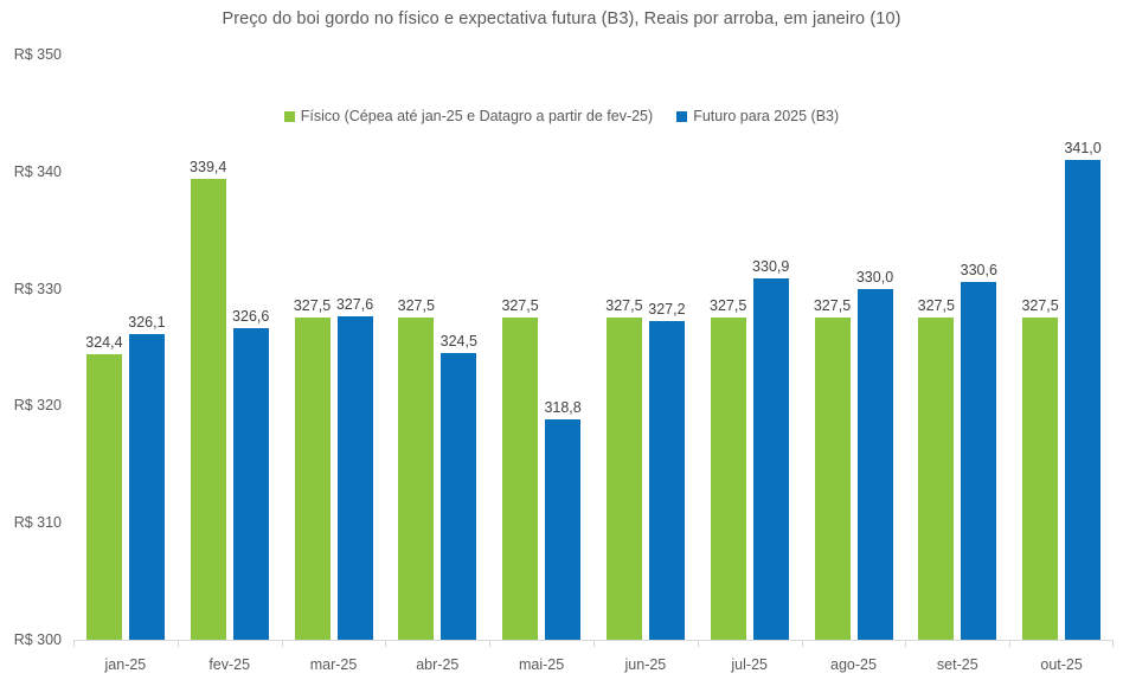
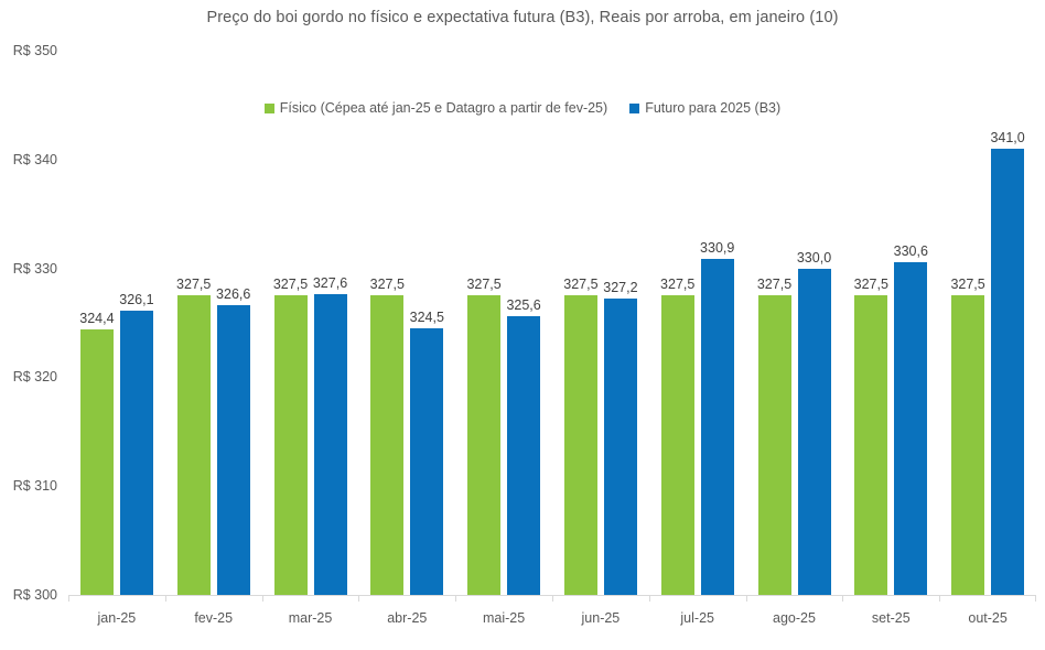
Físico (Cépea até jan-25 e Datagro a partir de fev-25)/fev-25: 339,4 -> 327,5
Futuro para 2025 (B3)/mai-25: 318,8 -> 325,6
